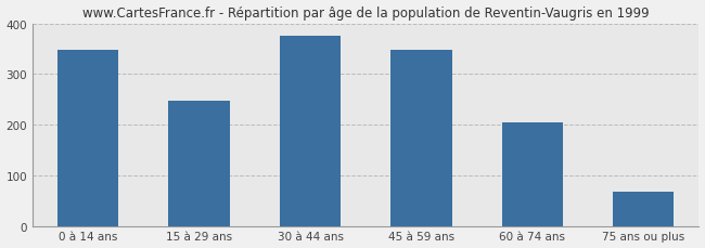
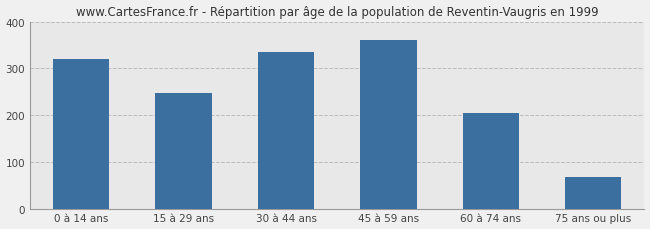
0 à 14 ans: 348 -> 320
30 à 44 ans: 376 -> 335
45 à 59 ans: 348 -> 360
